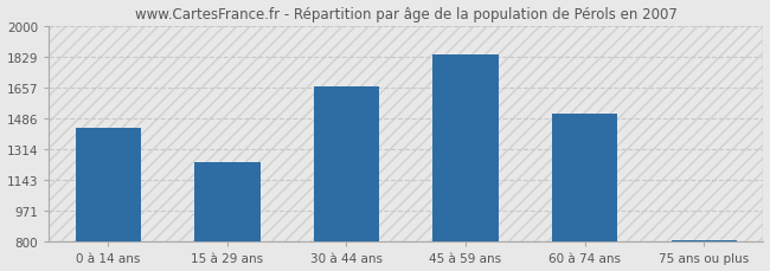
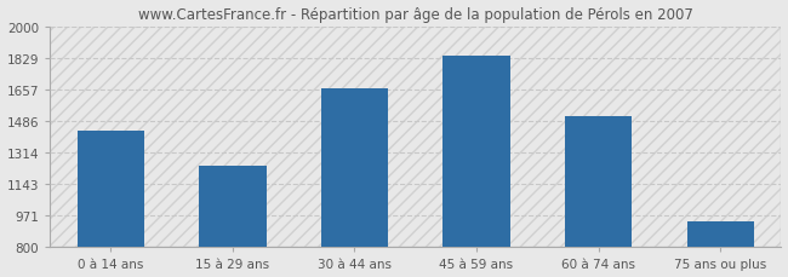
75 ans ou plus: 810 -> 940
